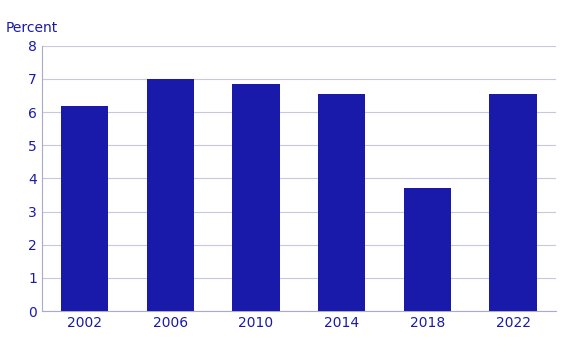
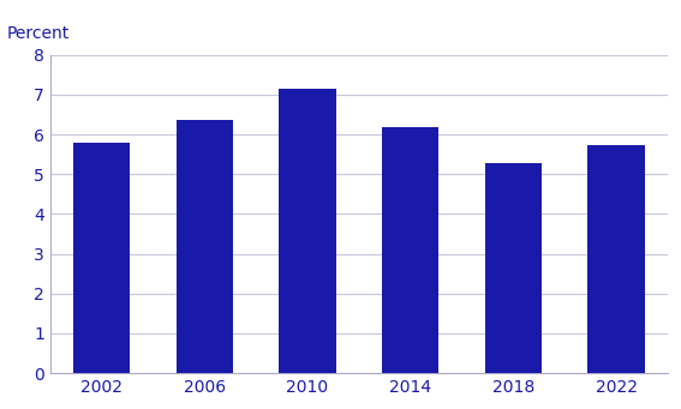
2002: 6.20 -> 5.80
2006: 7.00 -> 6.37
2010: 6.85 -> 7.15
2014: 6.55 -> 6.20
2018: 3.70 -> 5.28
2022: 6.55 -> 5.73
